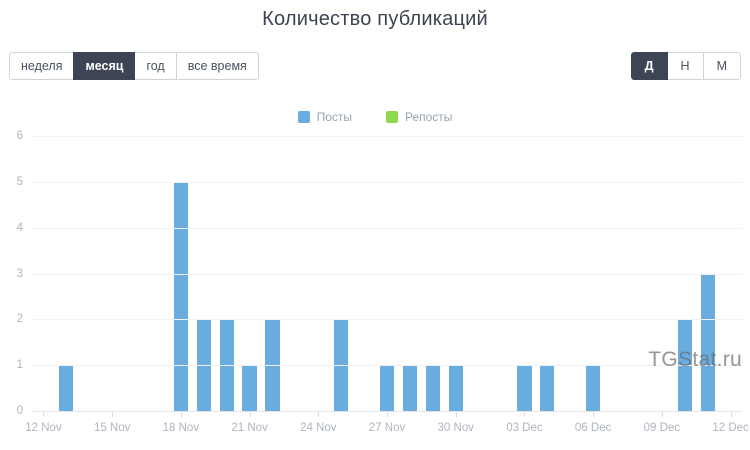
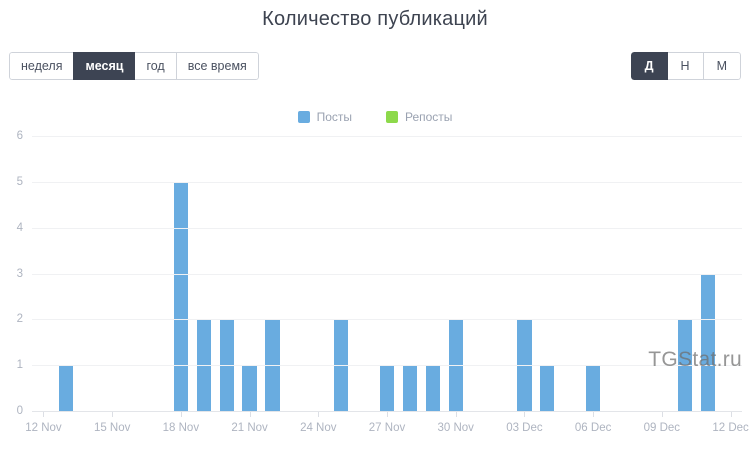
Посты/30 Nov: 1 -> 2
Посты/03 Dec: 1 -> 2
